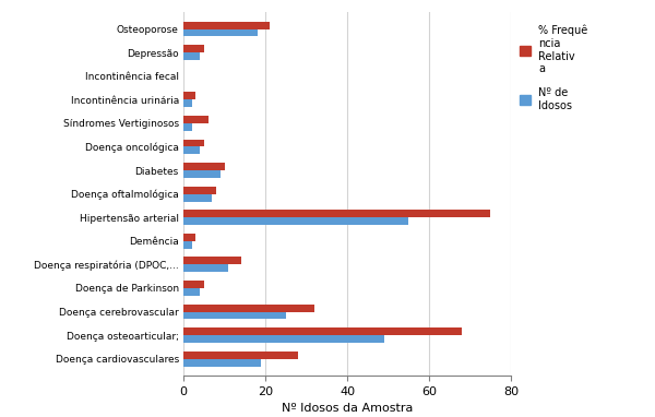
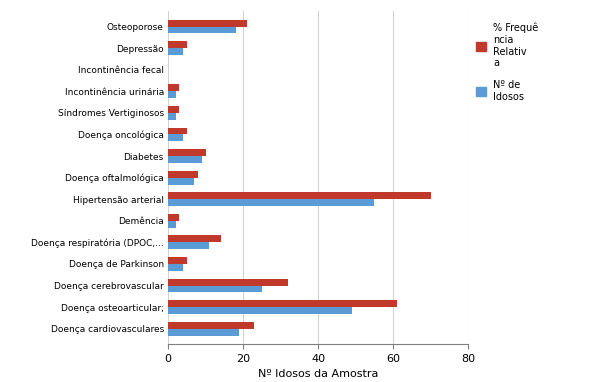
% Frequê ncia Relativ a/Síndromes Vertiginosos: 6 -> 3
% Frequê ncia Relativ a/Hipertensão arterial: 75 -> 70
% Frequê ncia Relativ a/Doença osteoarticular;: 68 -> 61
% Frequê ncia Relativ a/Doença cardiovasculares: 28 -> 23
